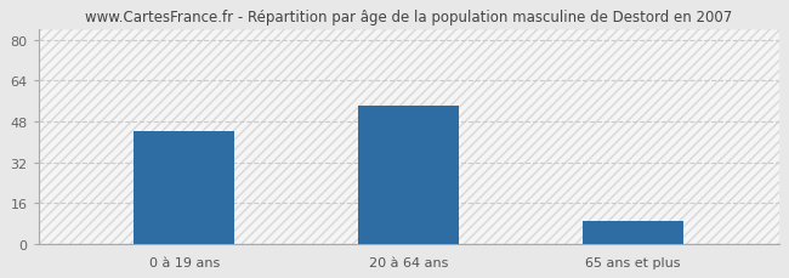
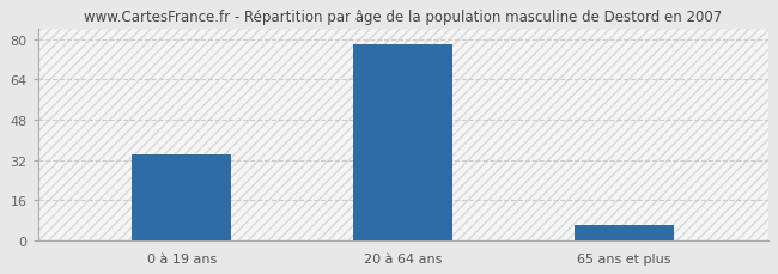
0 à 19 ans: 44 -> 34
20 à 64 ans: 54 -> 78
65 ans et plus: 9 -> 6
